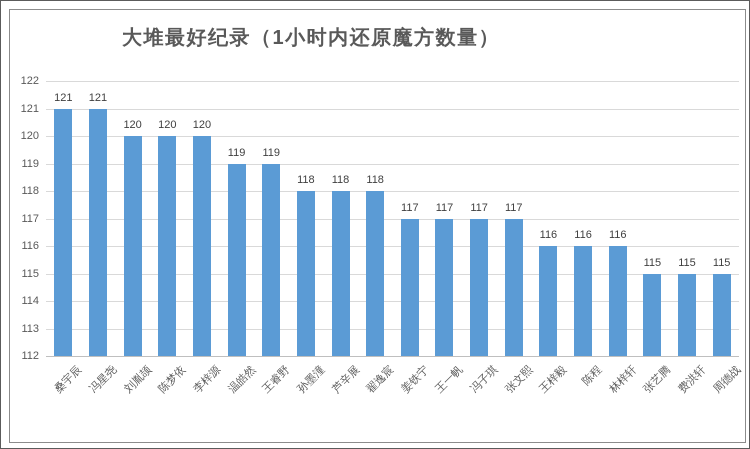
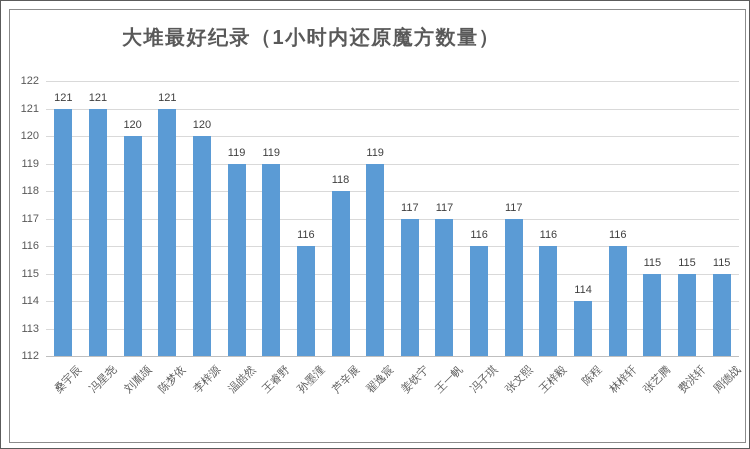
陈梦依: 120 -> 121
孙墨潼: 118 -> 116
翟逸宸: 118 -> 119
冯子琪: 117 -> 116
陈程: 116 -> 114
